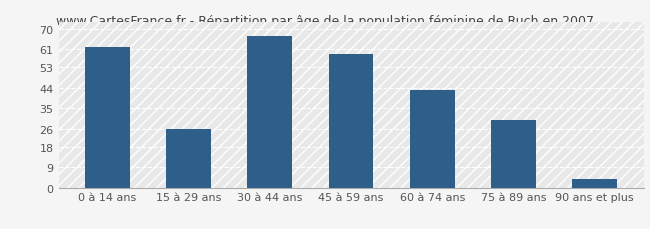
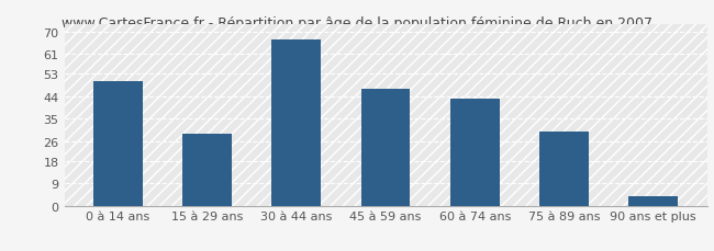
0 à 14 ans: 62 -> 50
15 à 29 ans: 26 -> 29
45 à 59 ans: 59 -> 47
